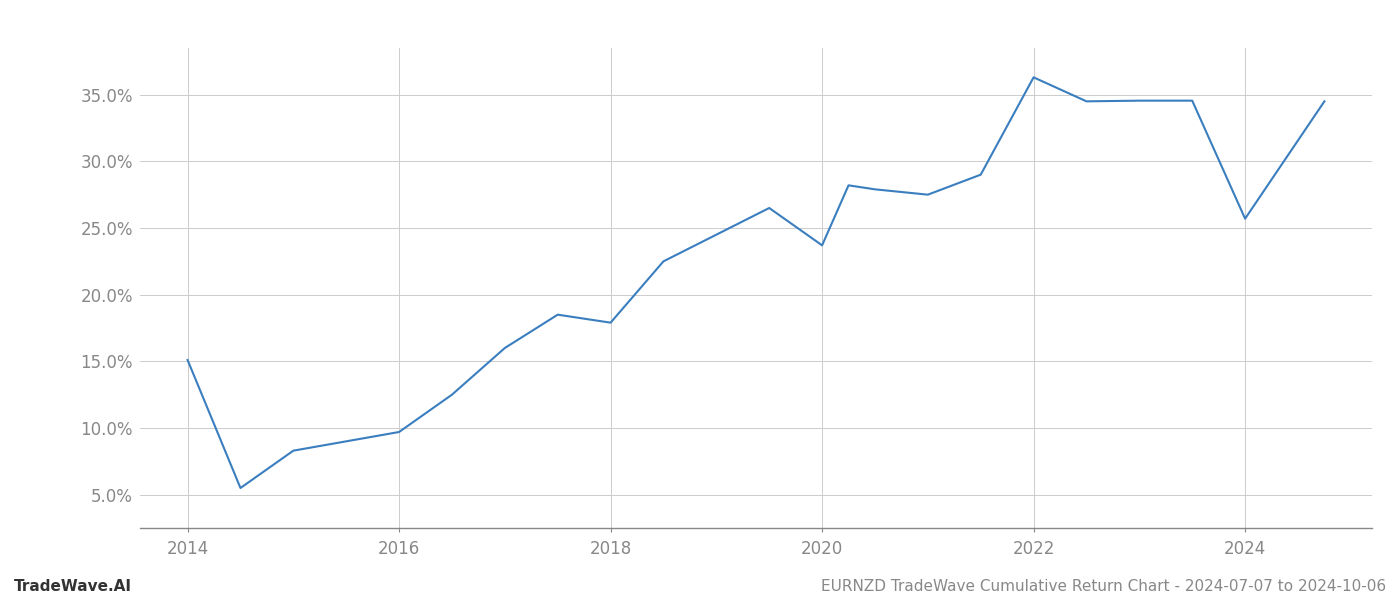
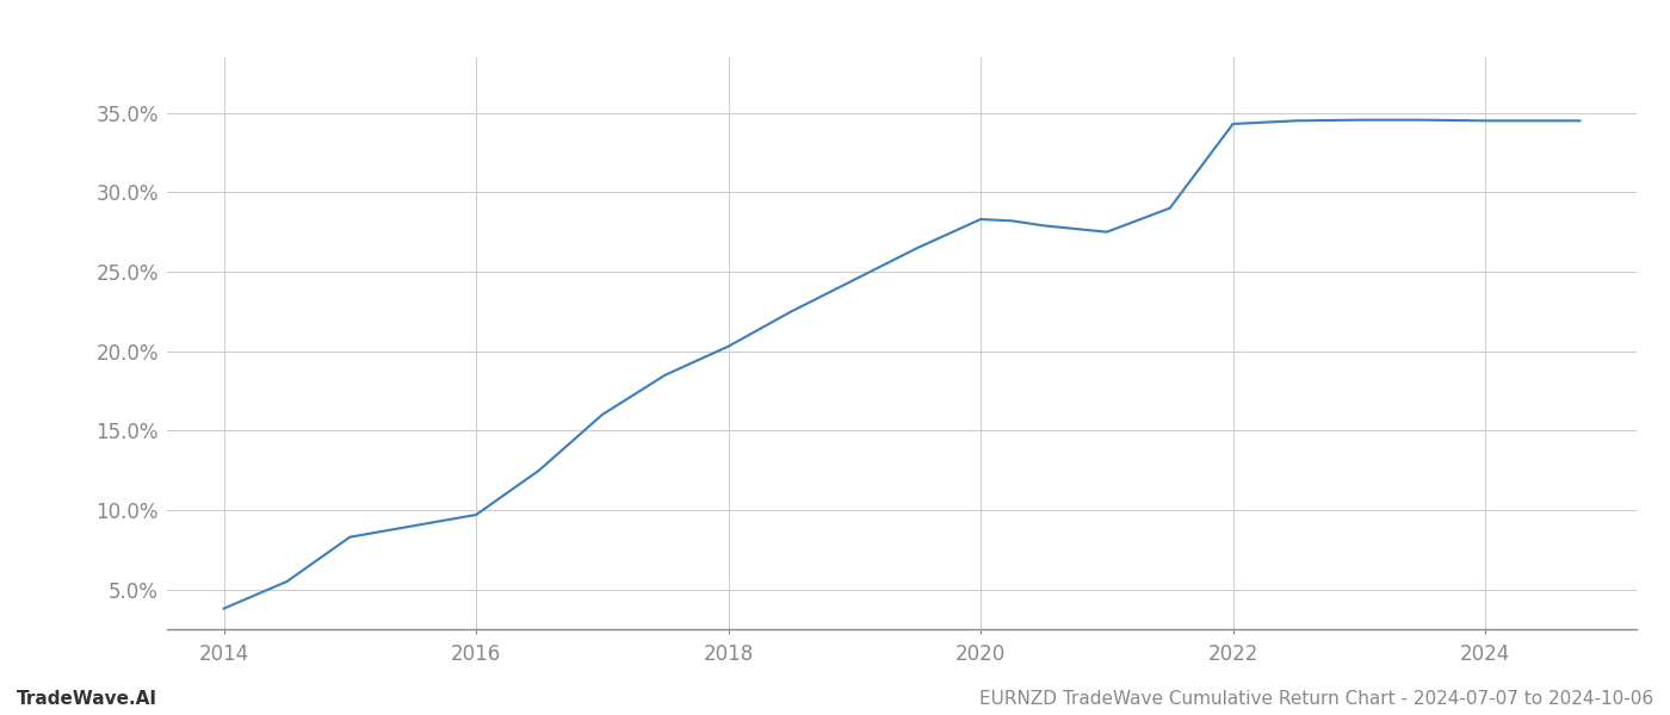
2014: 15.1% -> 3.8%
2018: 17.9% -> 20.3%
2020: 23.7% -> 28.3%
2022: 36.3% -> 34.3%
2024: 25.7% -> 34.5%
